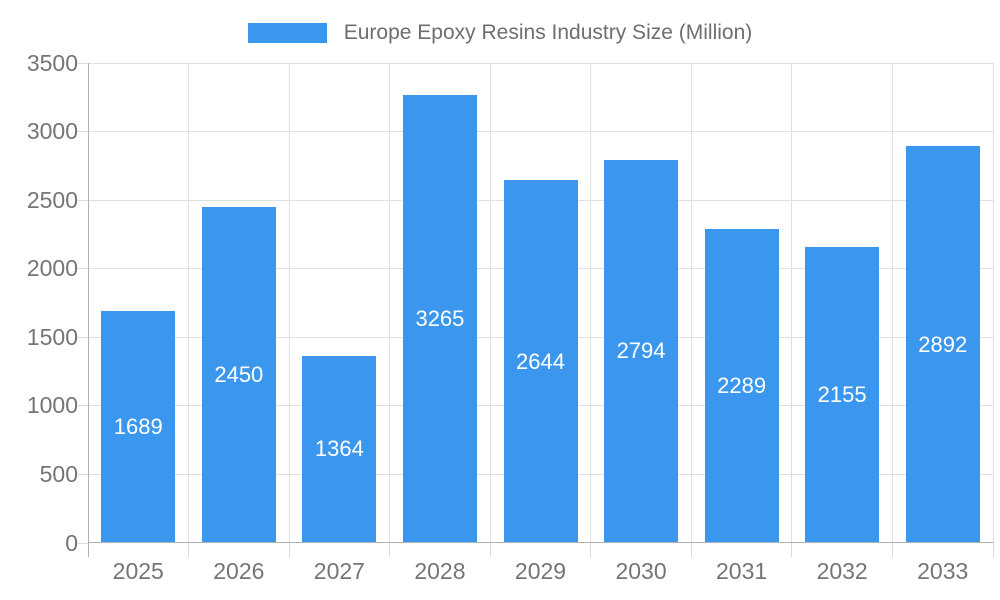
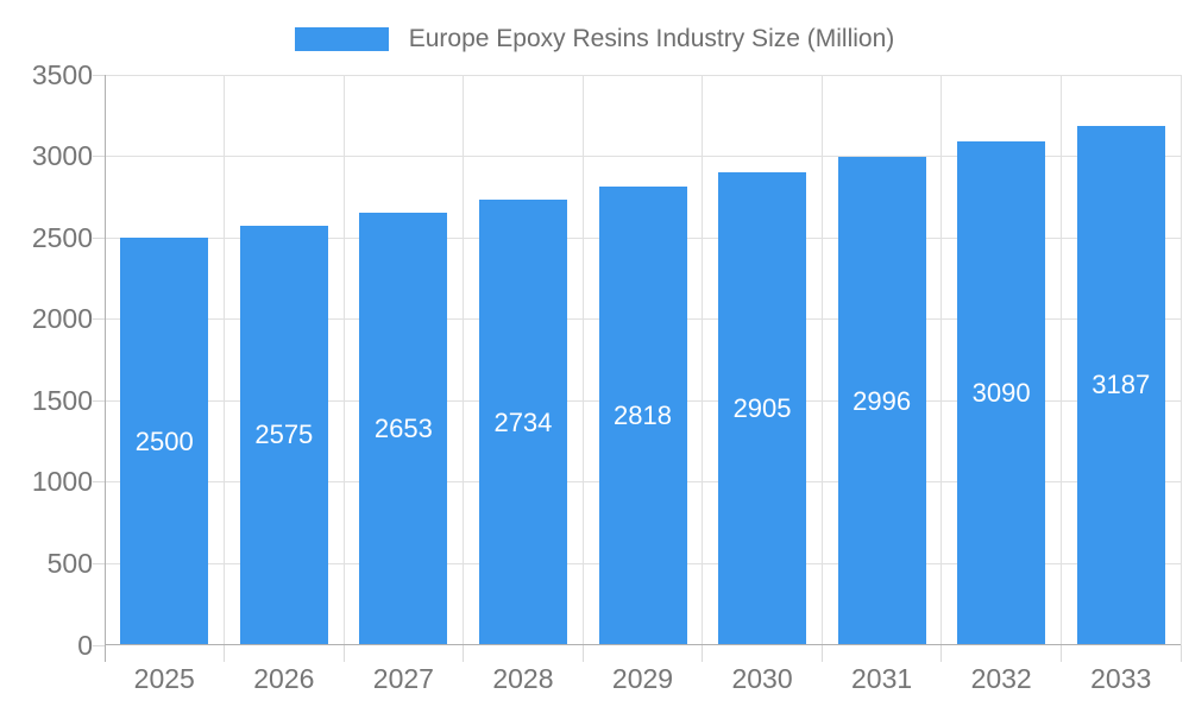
2025: 1689 -> 2500
2026: 2450 -> 2575
2027: 1364 -> 2653
2028: 3265 -> 2734
2029: 2644 -> 2818
2030: 2794 -> 2905
2031: 2289 -> 2996
2032: 2155 -> 3090
2033: 2892 -> 3187
